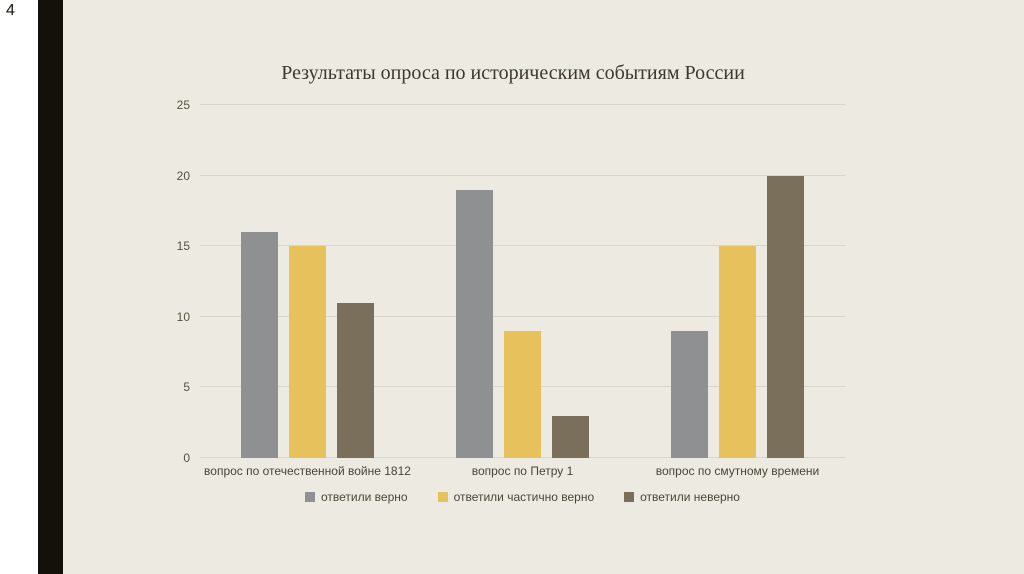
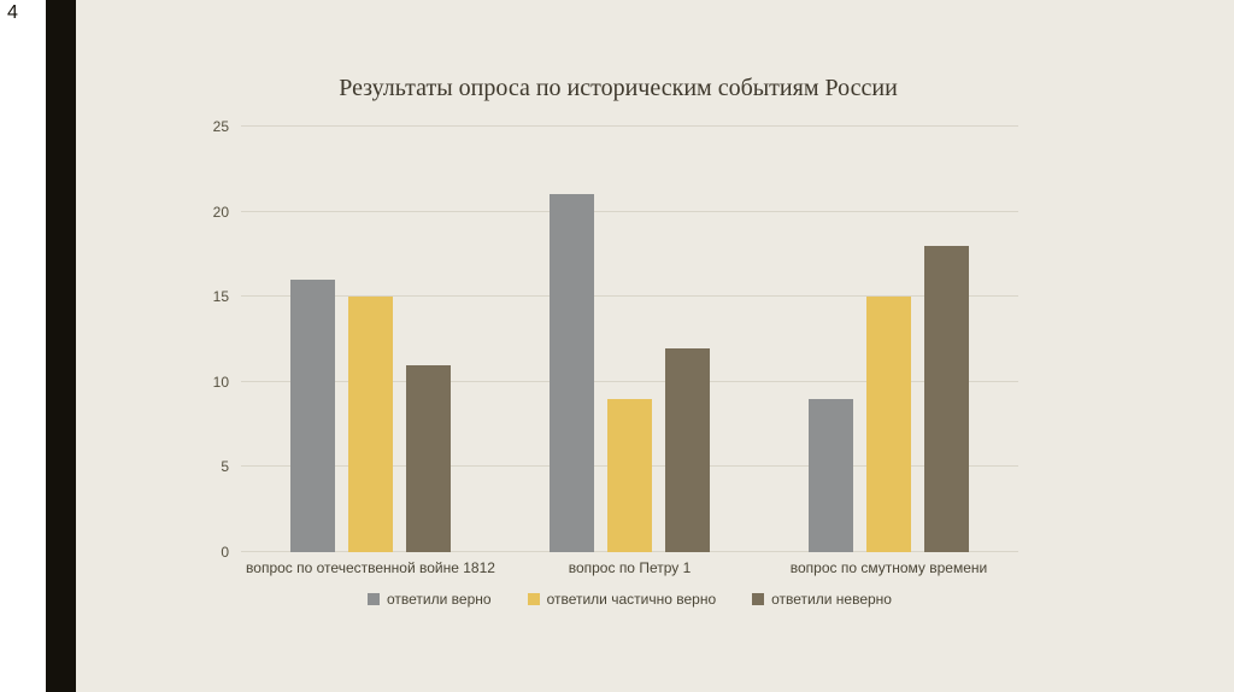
ответили верно/вопрос по Петру 1: 19 -> 21
ответили неверно/вопрос по Петру 1: 3 -> 12
ответили неверно/вопрос по смутному времени: 20 -> 18
